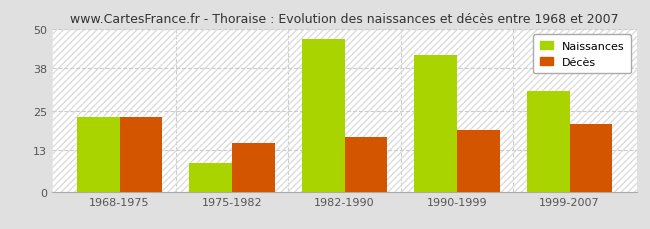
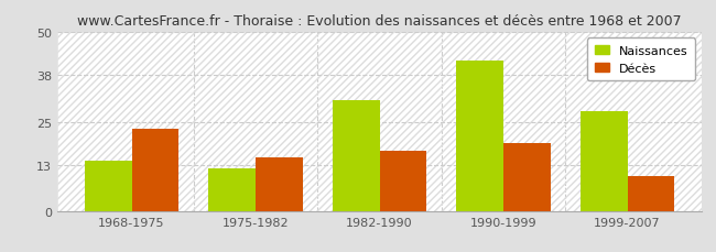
Naissances/1968-1975: 23 -> 14
Naissances/1975-1982: 9 -> 12
Naissances/1982-1990: 47 -> 31
Naissances/1999-2007: 31 -> 28
Décès/1999-2007: 21 -> 10
